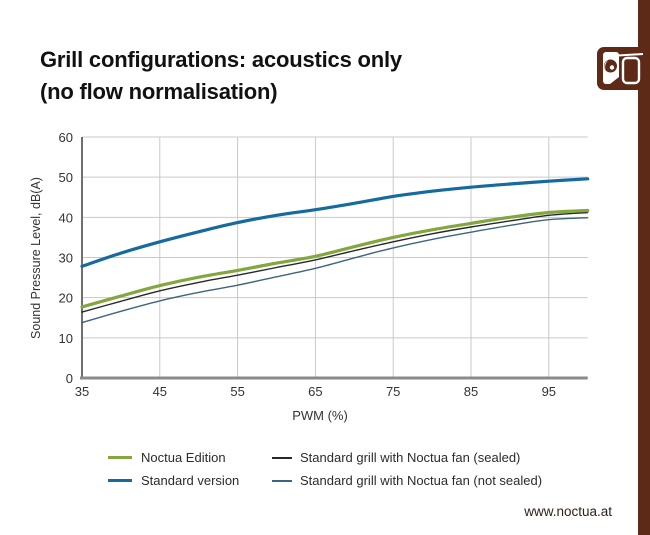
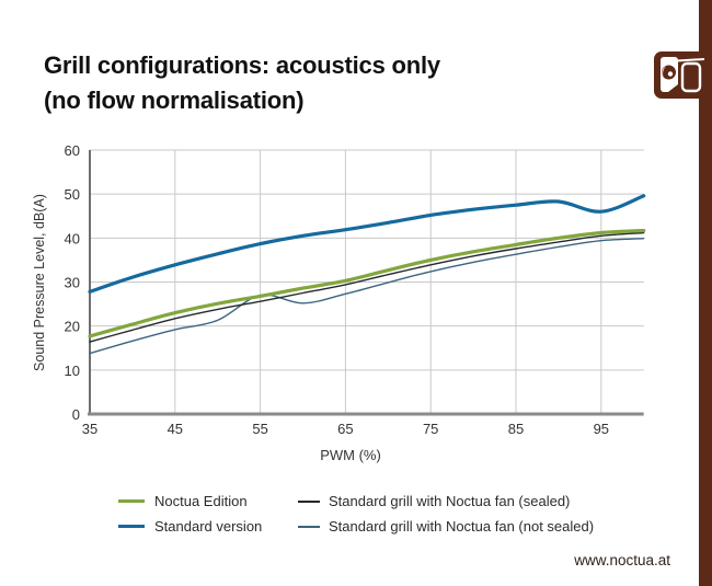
Standard grill with Noctua fan (not sealed)/55: 23 -> 27
Standard version/95: 49 -> 46
